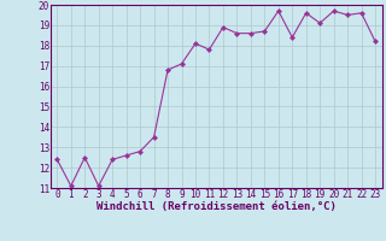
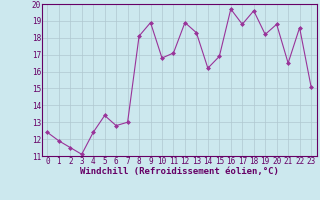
1: 11.1 -> 11.9
2: 12.5 -> 11.5
5: 12.6 -> 13.4
7: 13.5 -> 13.0
8: 16.8 -> 18.1
9: 17.1 -> 18.9
10: 18.1 -> 16.8
11: 17.8 -> 17.1
13: 18.6 -> 18.3
14: 18.6 -> 16.2
15: 18.7 -> 16.9
17: 18.4 -> 18.8
19: 19.1 -> 18.2
20: 19.7 -> 18.8
21: 19.5 -> 16.5
22: 19.6 -> 18.6
23: 18.2 -> 15.1
